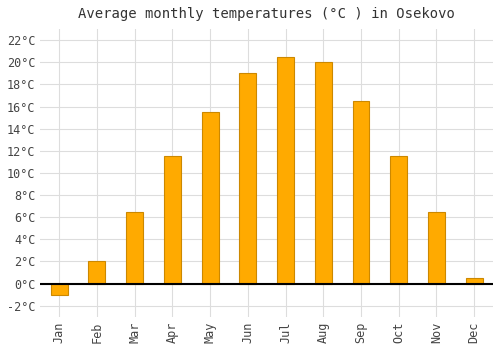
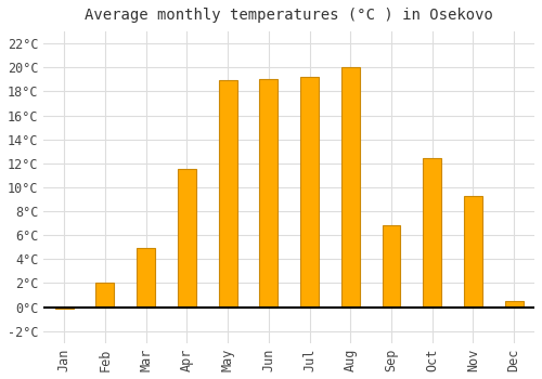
Jan: -1.0°C -> -0.1°C
Mar: 6.5°C -> 4.9°C
May: 15.5°C -> 18.9°C
Jul: 20.5°C -> 19.2°C
Sep: 16.5°C -> 6.8°C
Oct: 11.5°C -> 12.4°C
Nov: 6.5°C -> 9.3°C
